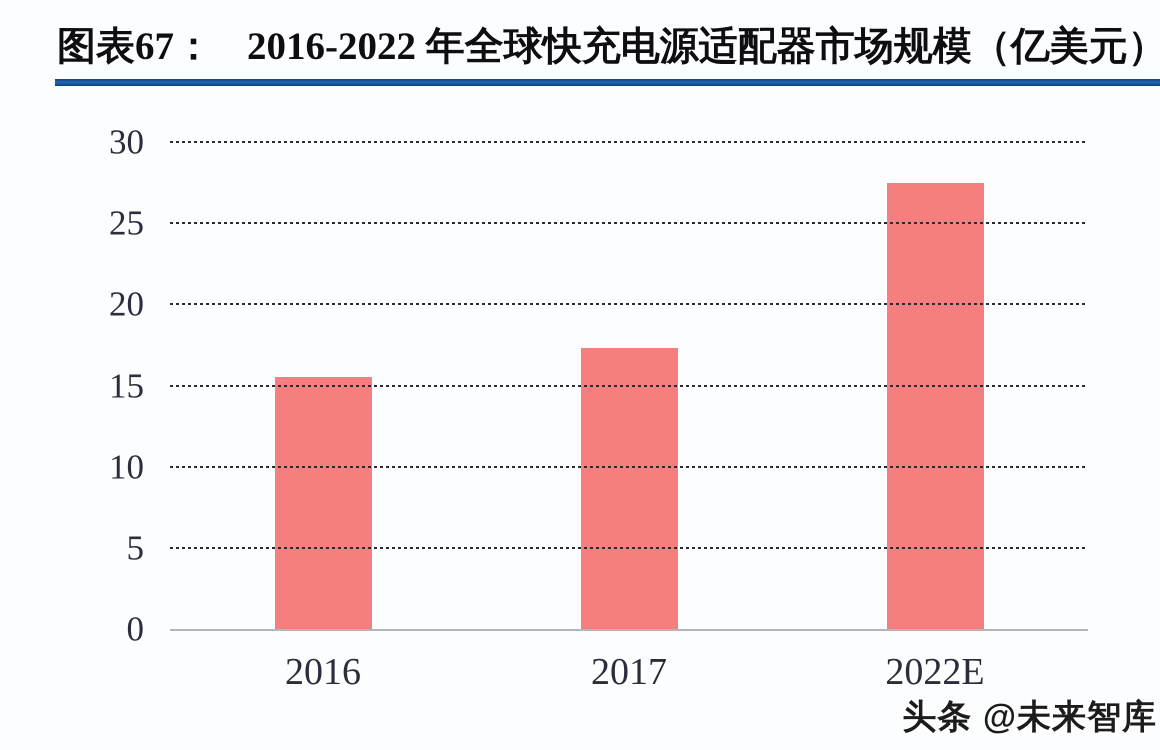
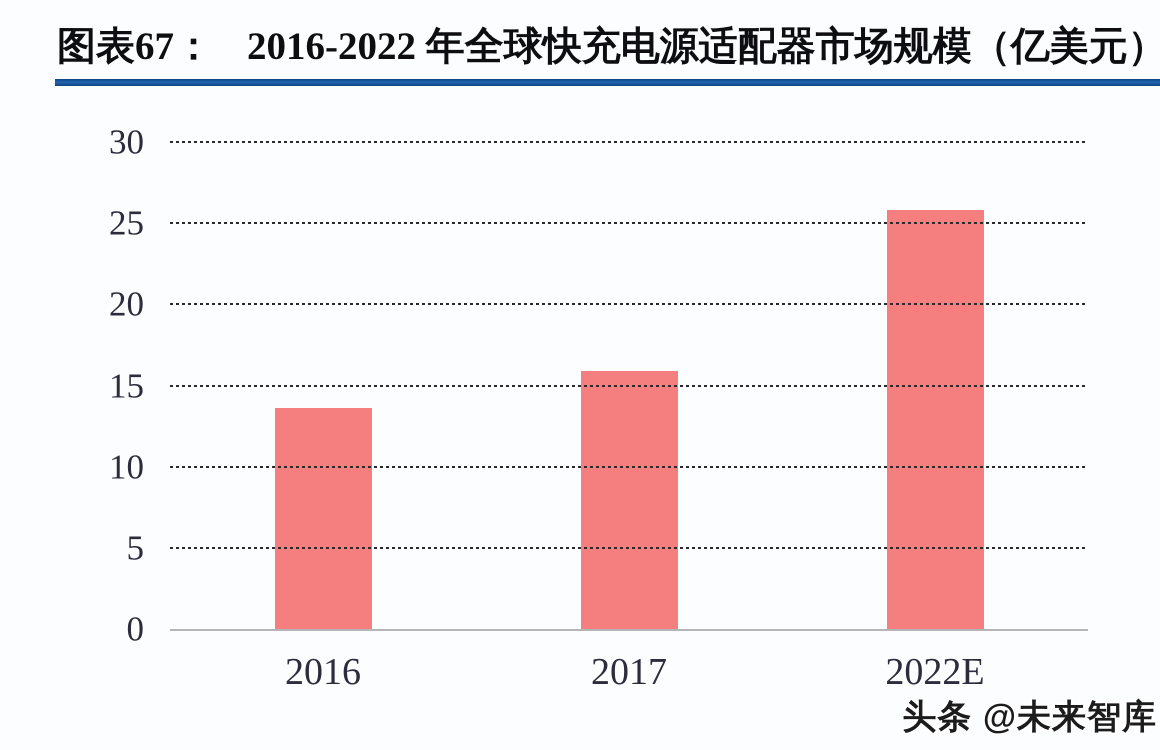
2016: 15.5 -> 13.6
2017: 17.3 -> 15.9
2022E: 27.5 -> 25.8
